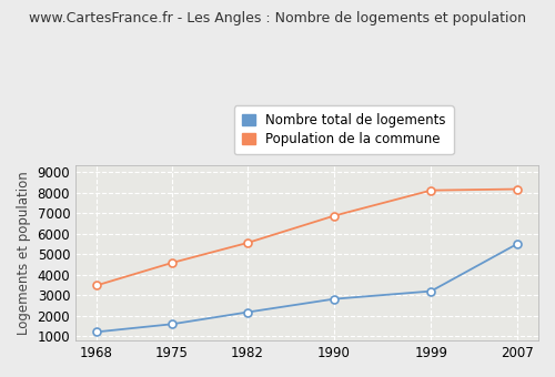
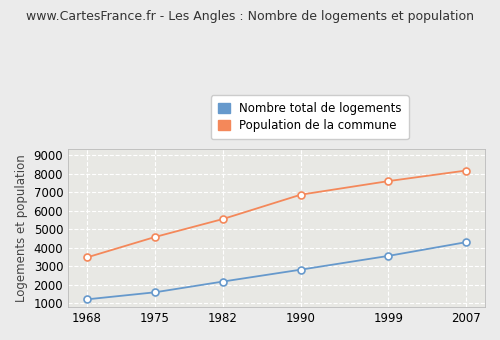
Nombre total de logements/1999: 3200 -> 3600
Population de la commune/1999: 8100 -> 7600
Nombre total de logements/2007: 5500 -> 4300
